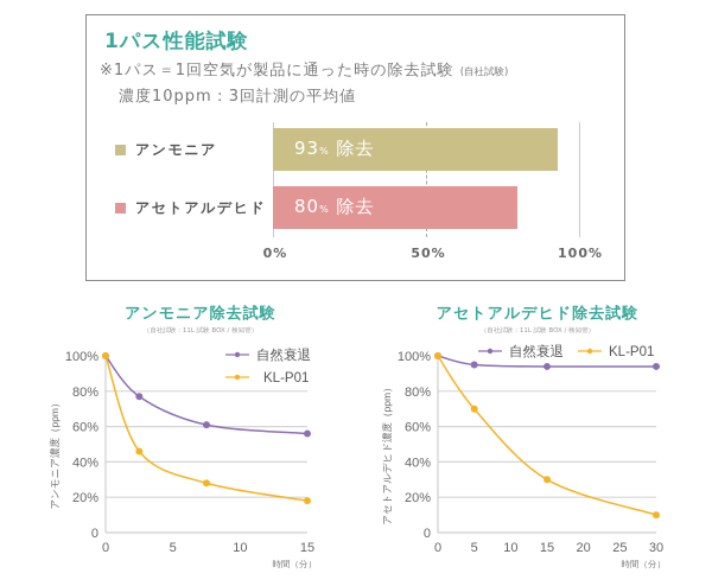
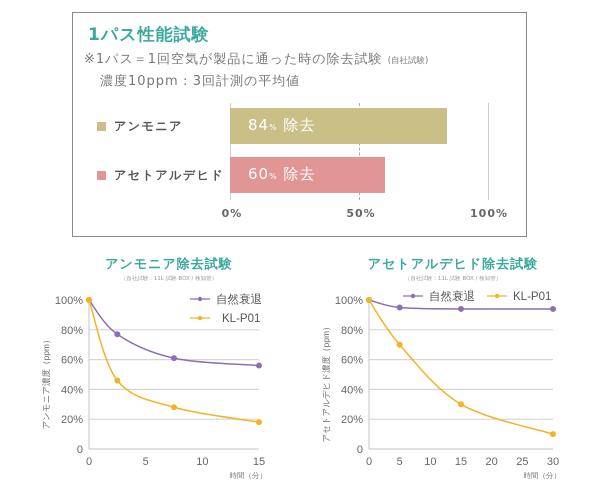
1パス性能試験/アンモニア: 93 -> 84
1パス性能試験/アセトアルデヒド: 80 -> 60
